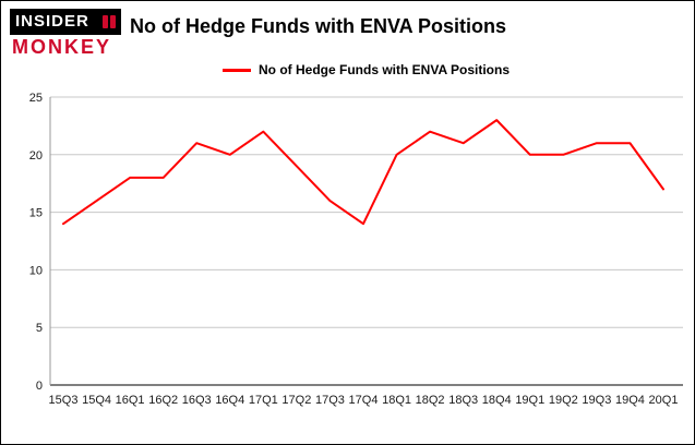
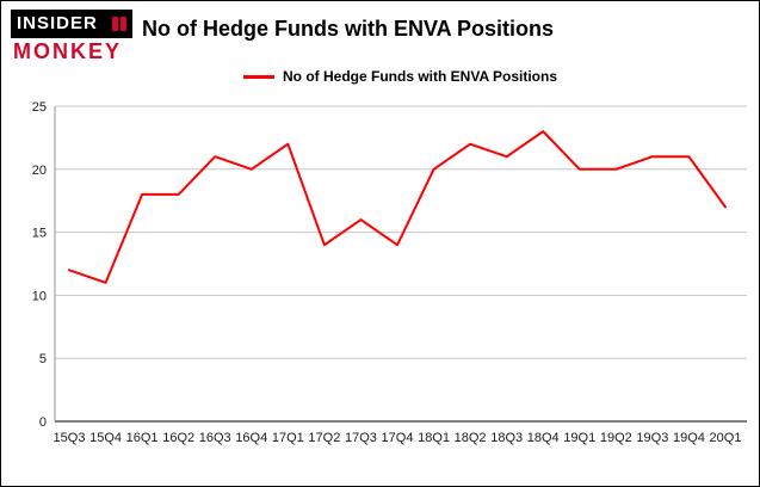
15Q3: 14 -> 12
15Q4: 16 -> 11
17Q2: 19 -> 14
